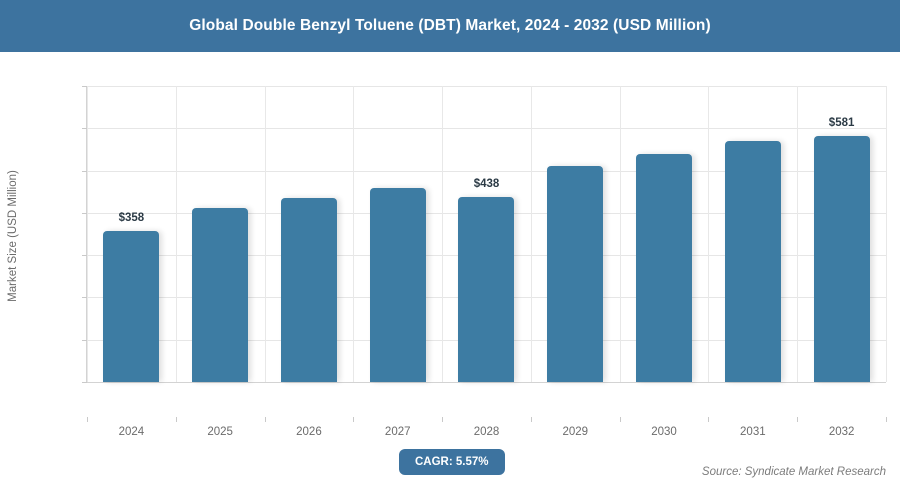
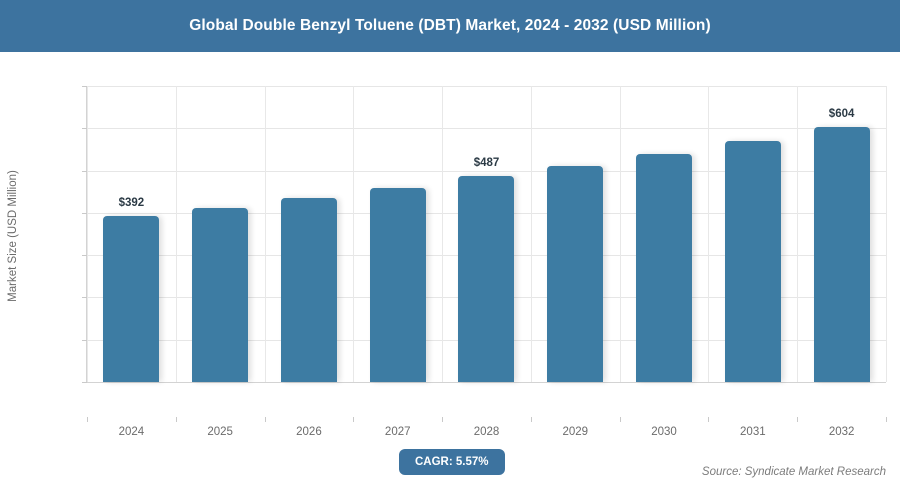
2024: $358 -> $392
2028: $438 -> $487
2032: $581 -> $604
